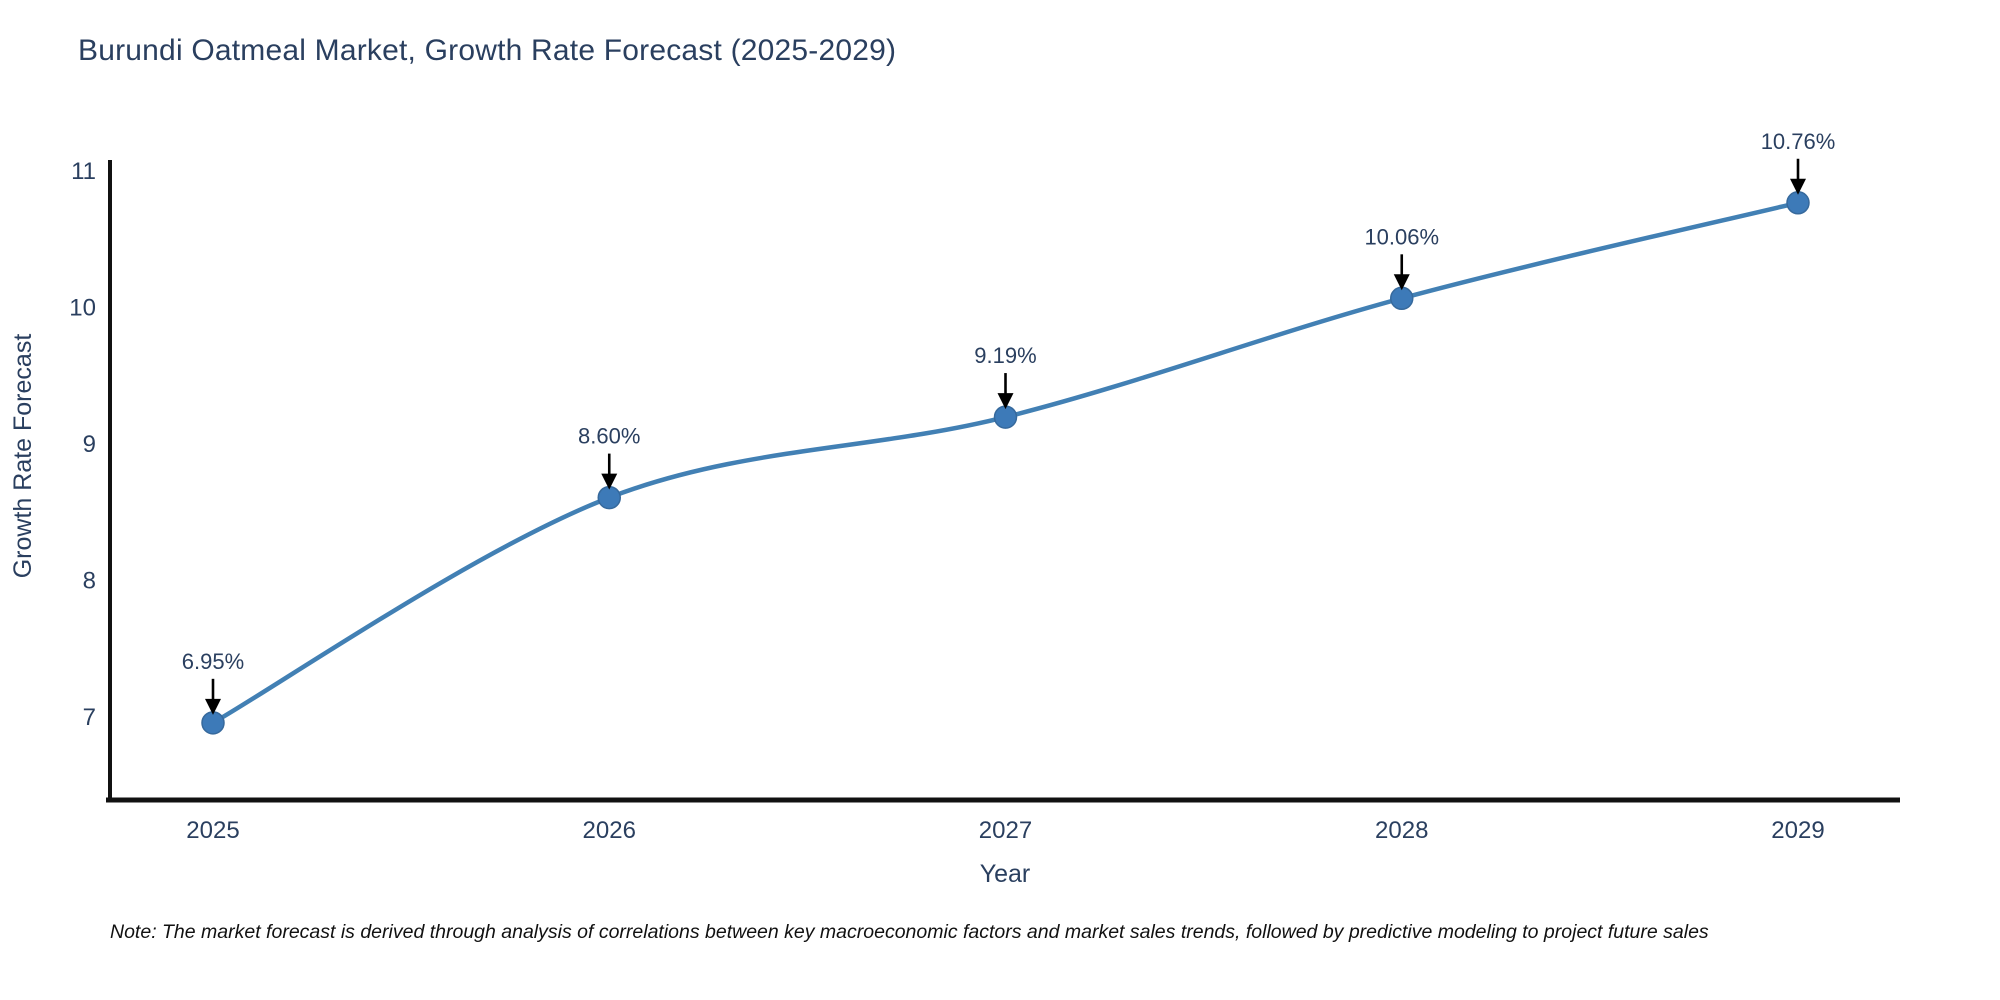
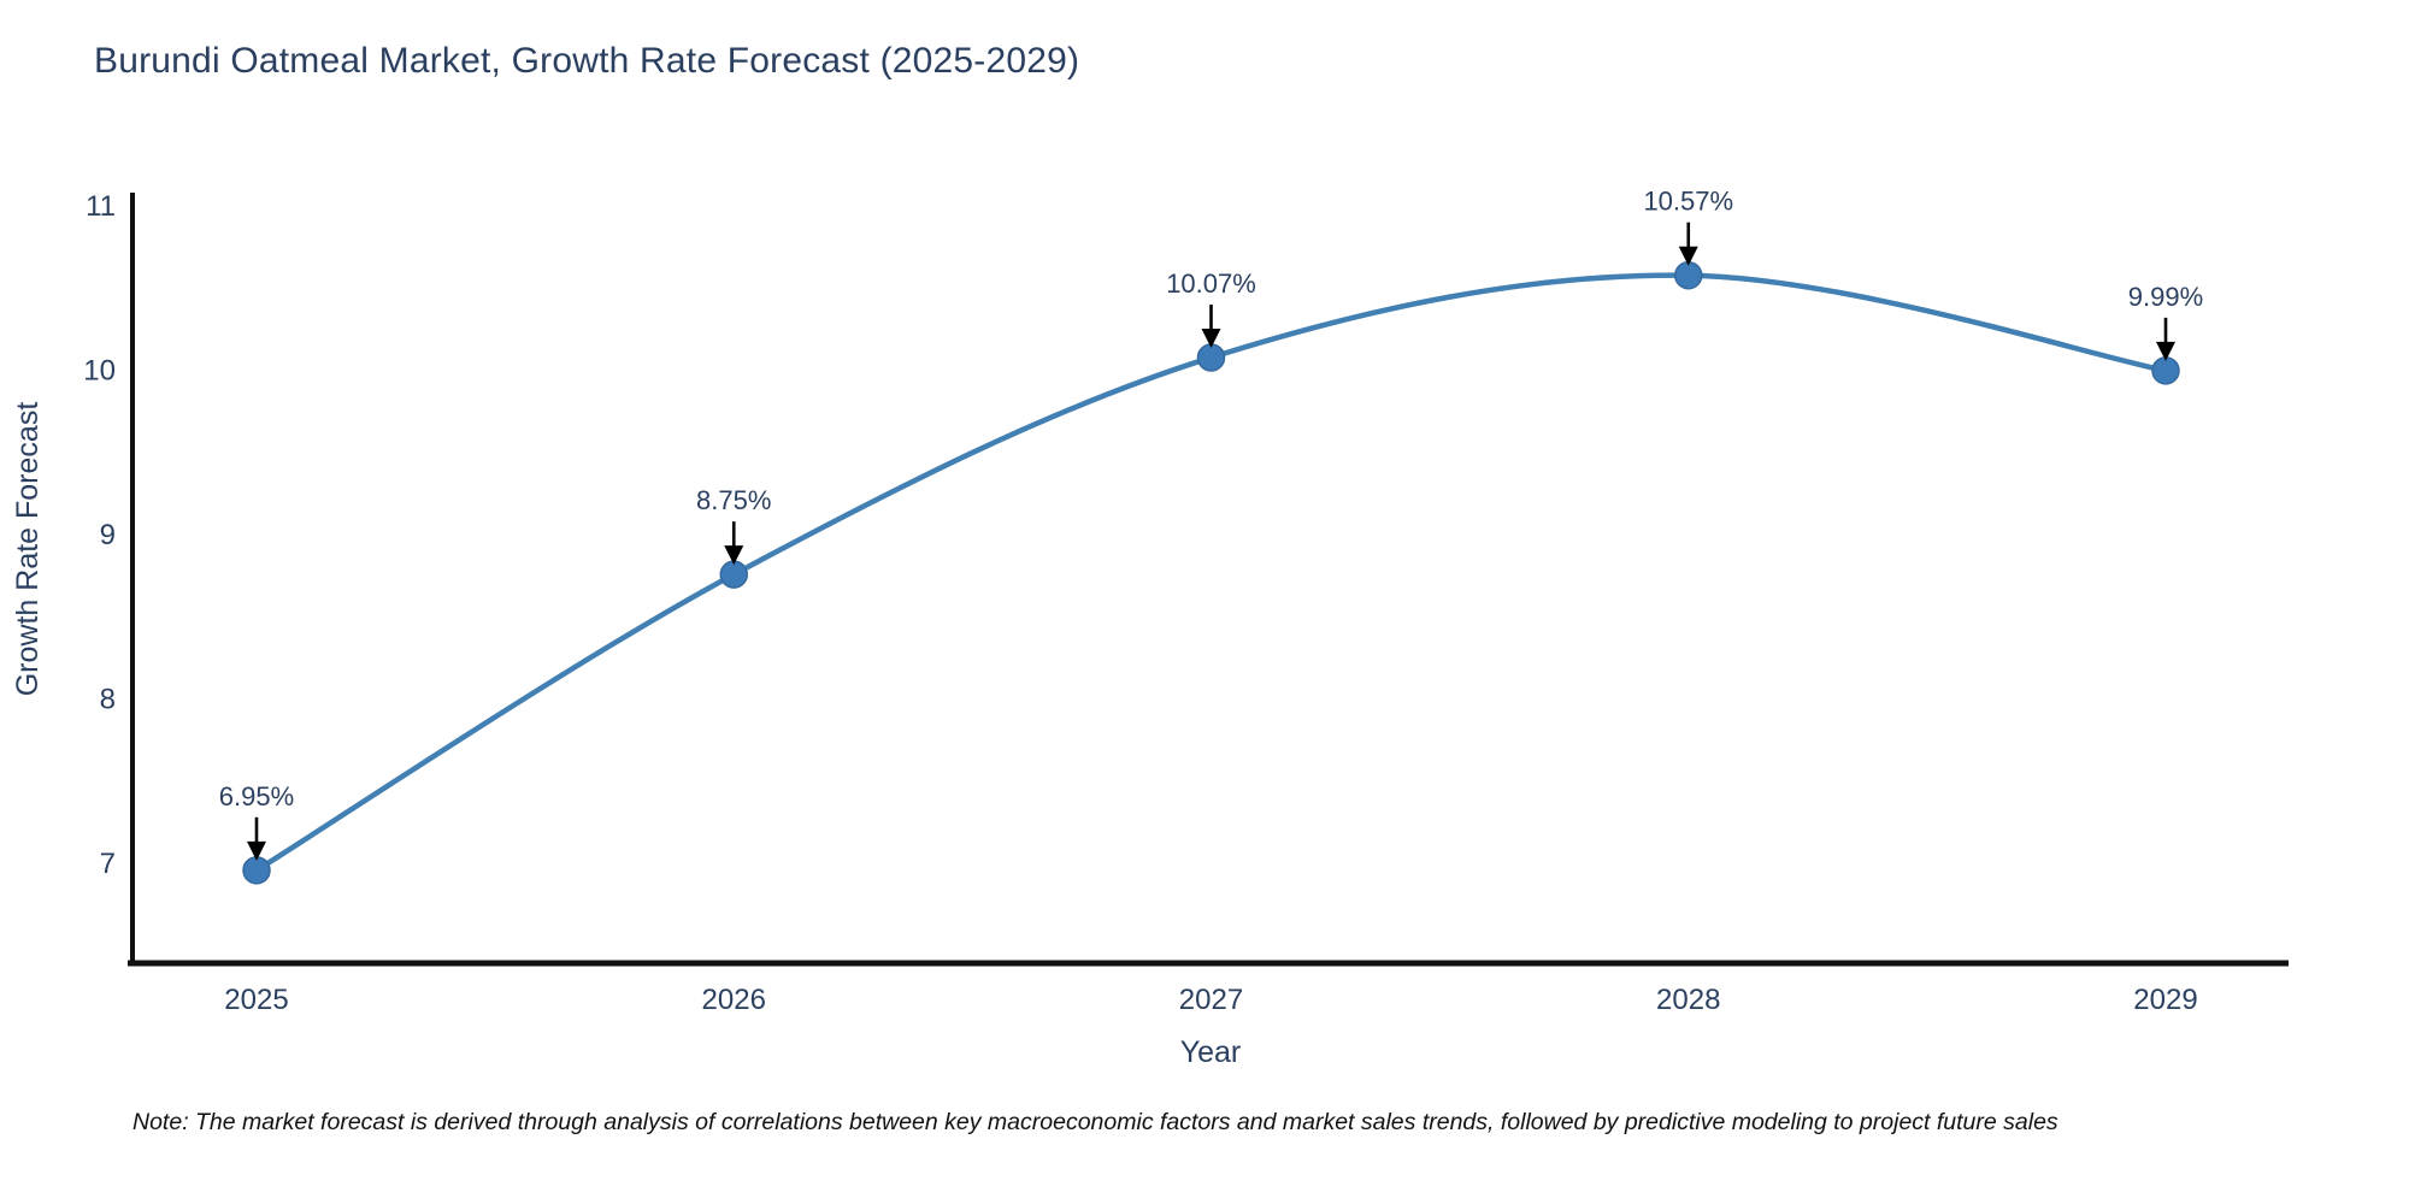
2026: 8.60% -> 8.75%
2027: 9.19% -> 10.07%
2028: 10.06% -> 10.57%
2029: 10.76% -> 9.99%
